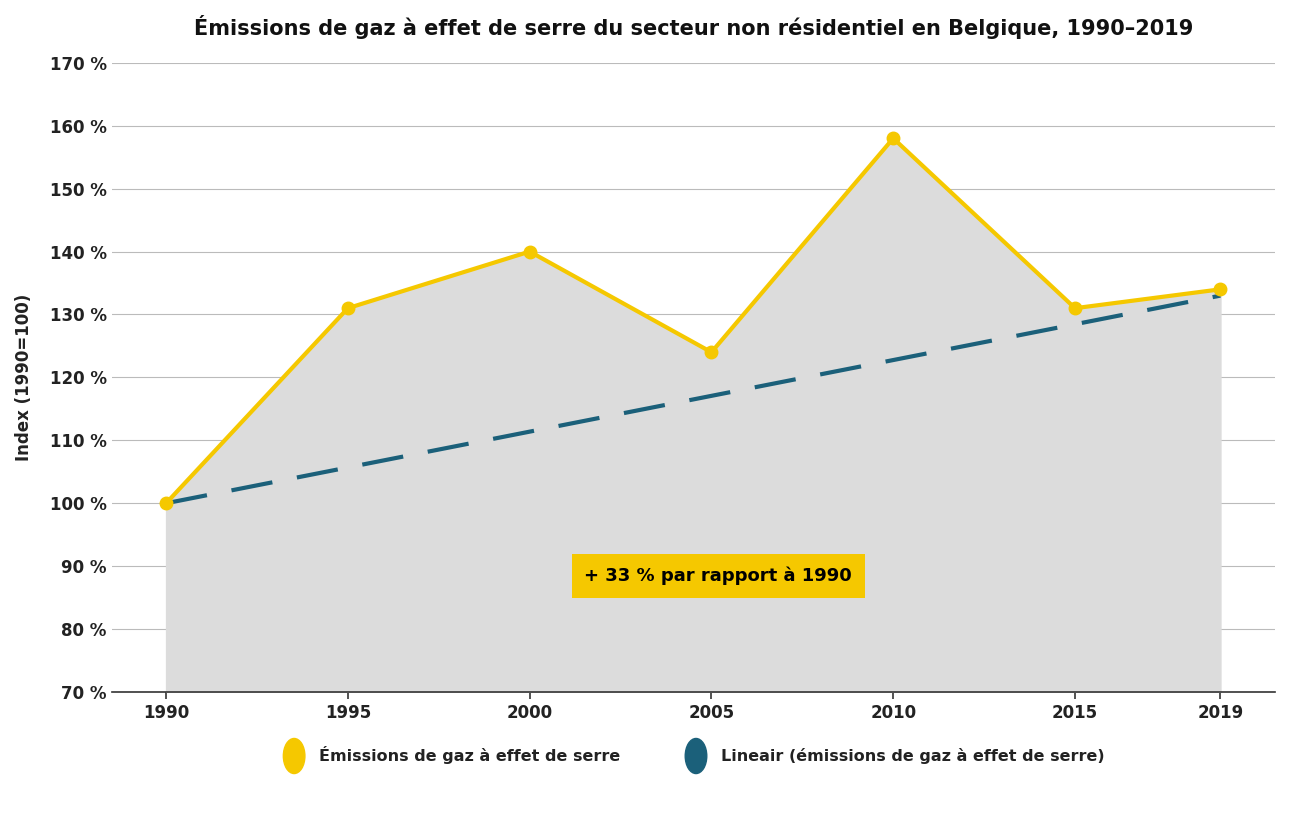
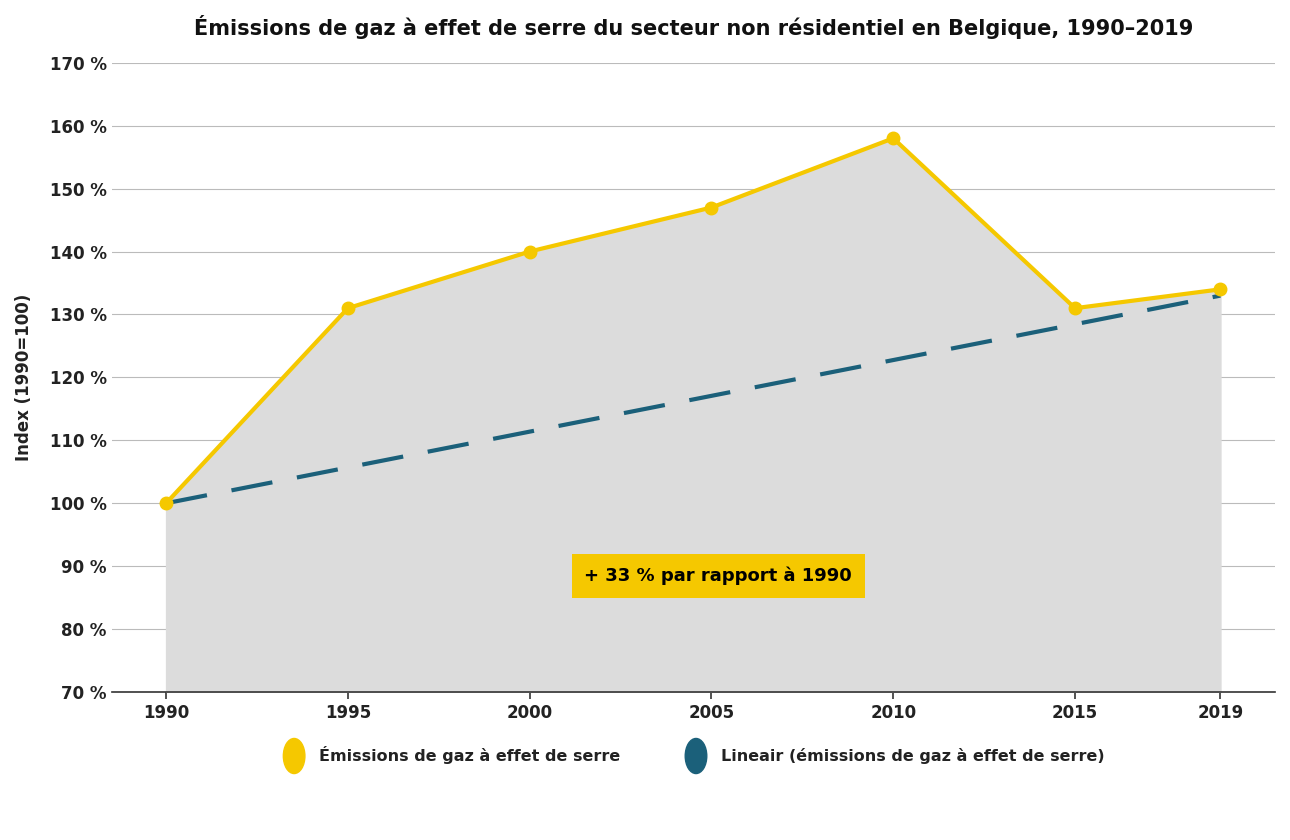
2005: 124 % -> 147 %
